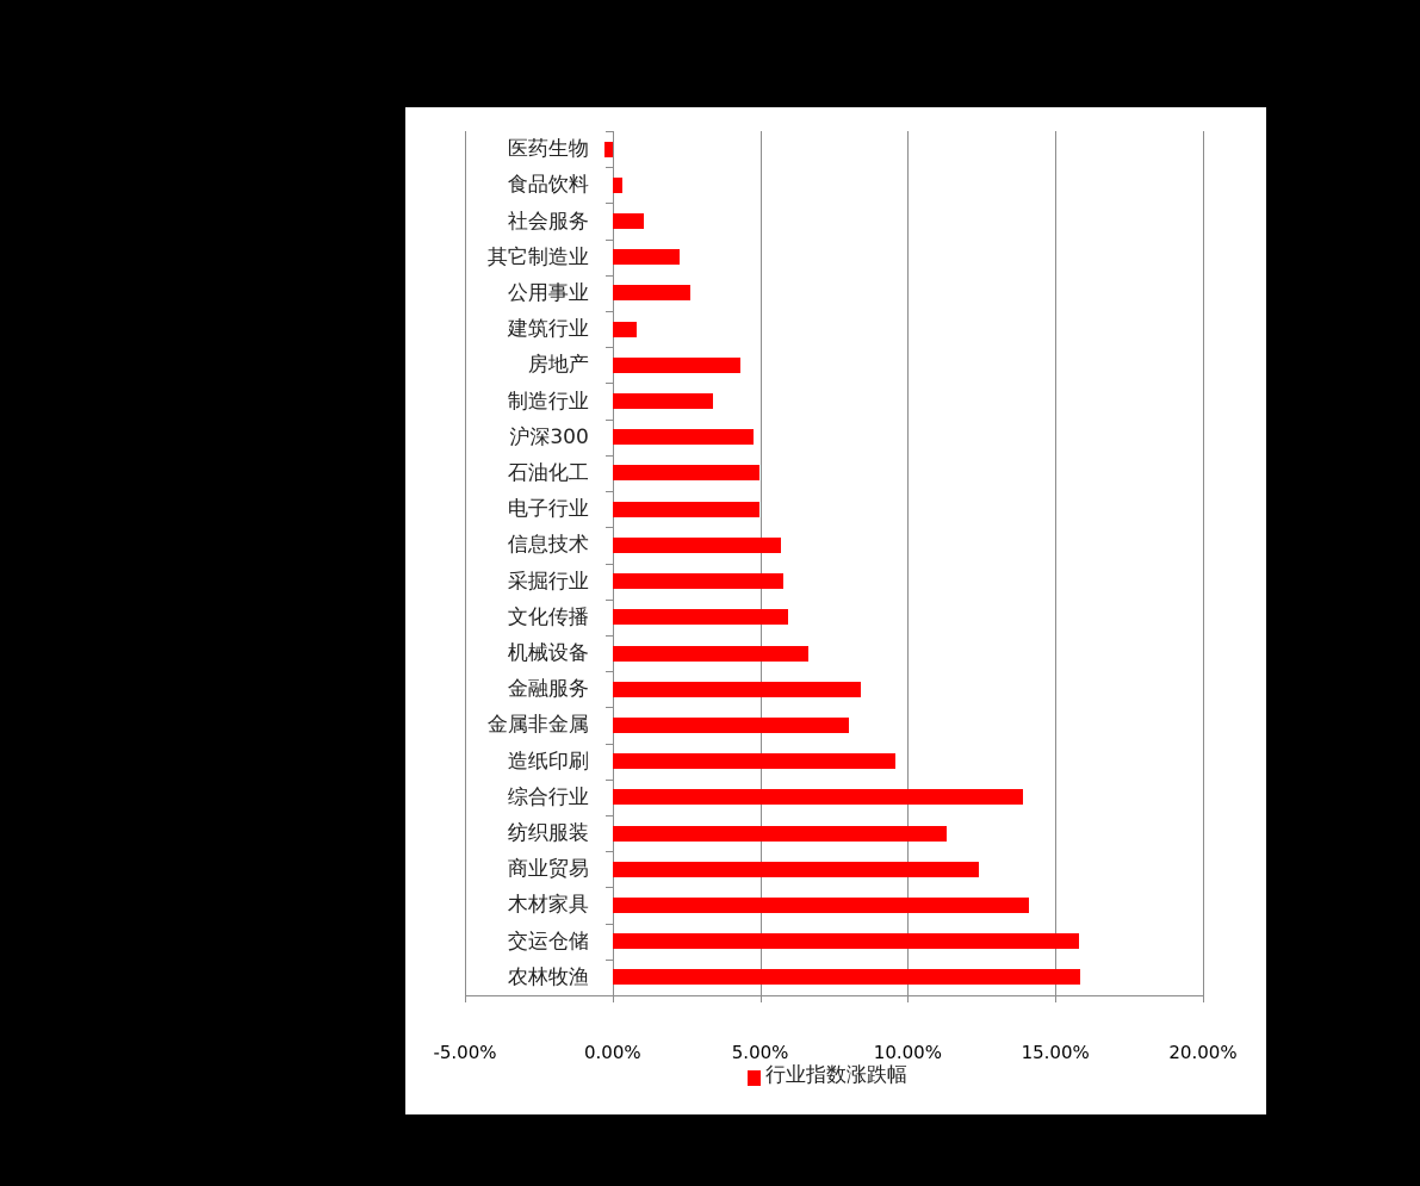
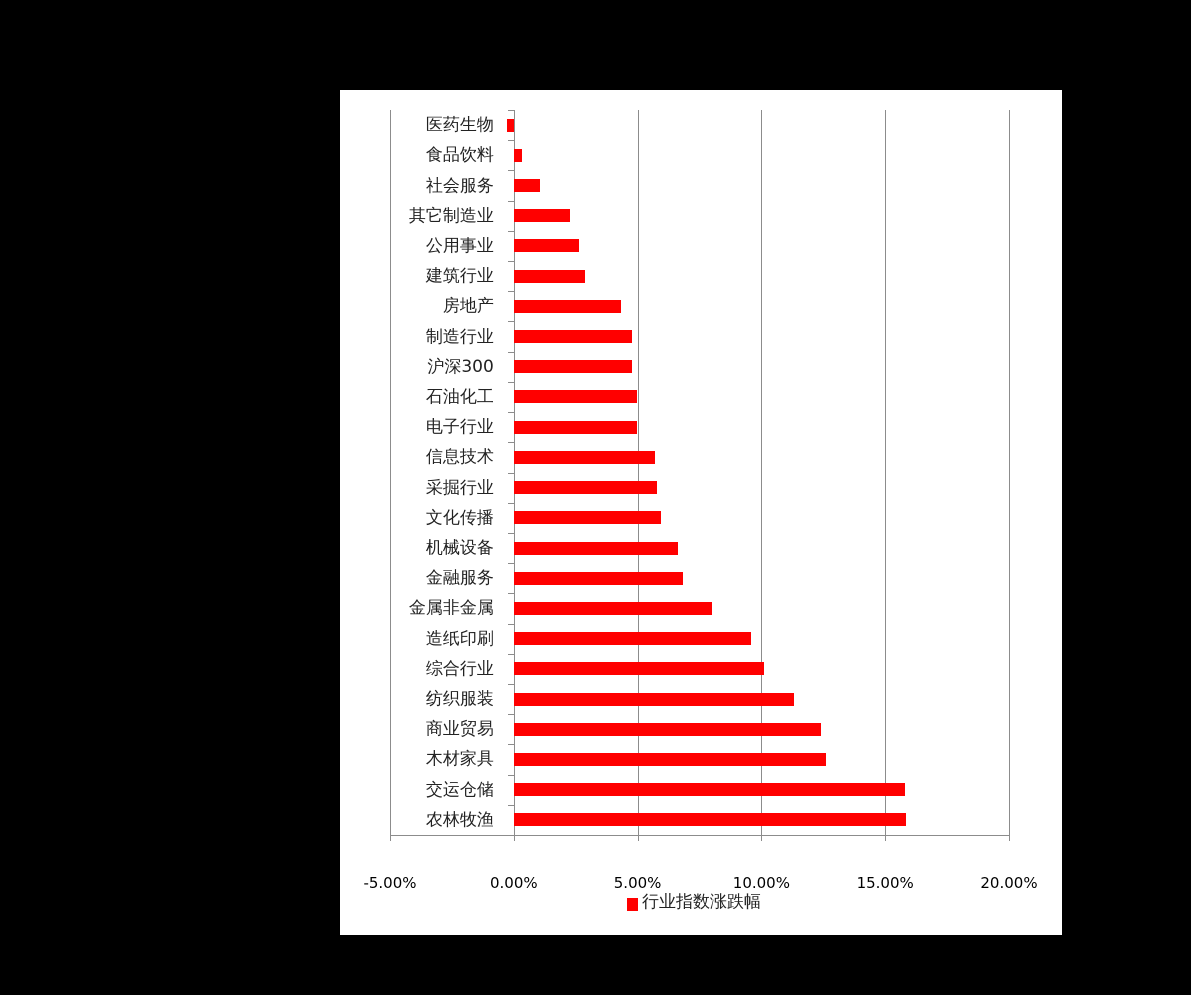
建筑行业: 0.8% -> 2.9%
制造行业: 3.4% -> 4.8%
金融服务: 8.4% -> 6.8%
综合行业: 13.9% -> 10.1%
木材家具: 14.1% -> 12.6%
